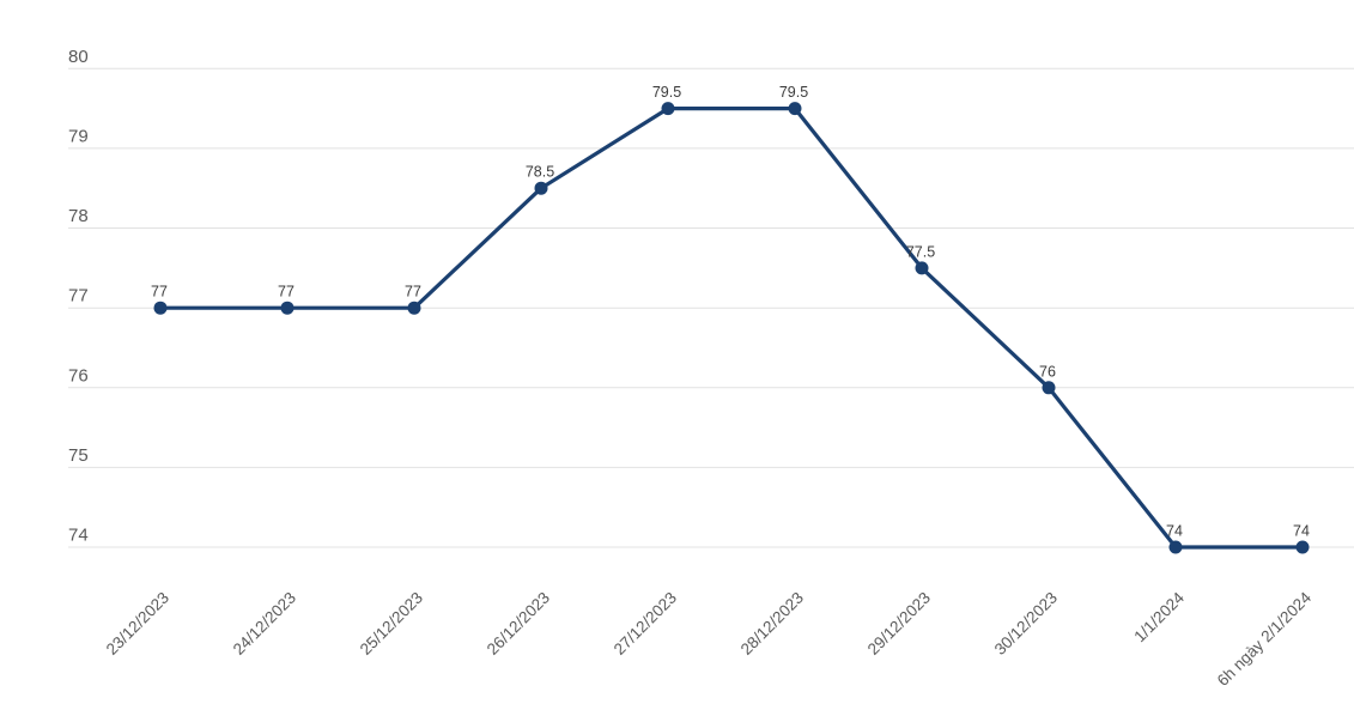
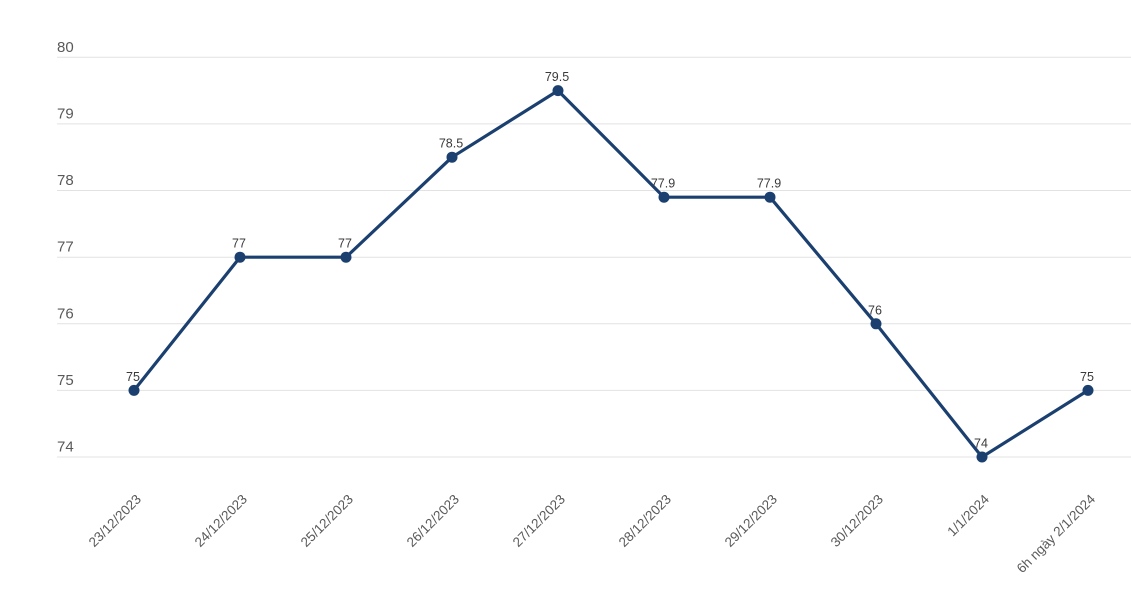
23/12/2023: 77 -> 75
28/12/2023: 79.5 -> 77.9
29/12/2023: 77.5 -> 77.9
6h ngày 2/1/2024: 74 -> 75
